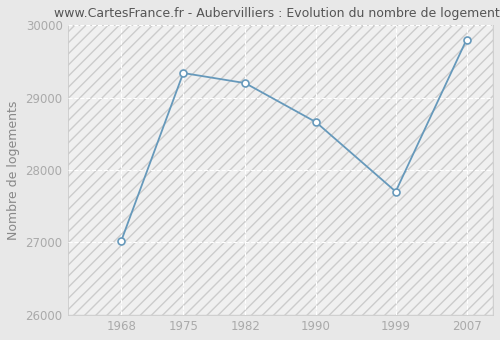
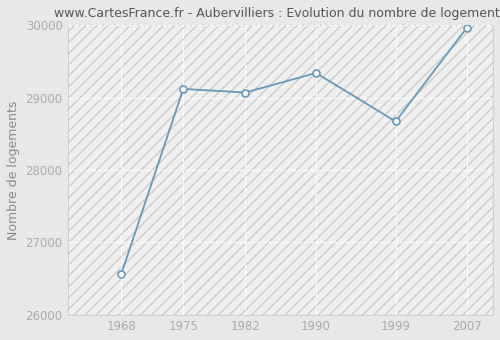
1968: 27020 -> 26560
1975: 29340 -> 29120
1982: 29200 -> 29070
1990: 28660 -> 29340
1999: 27700 -> 28670
2007: 29800 -> 29960
